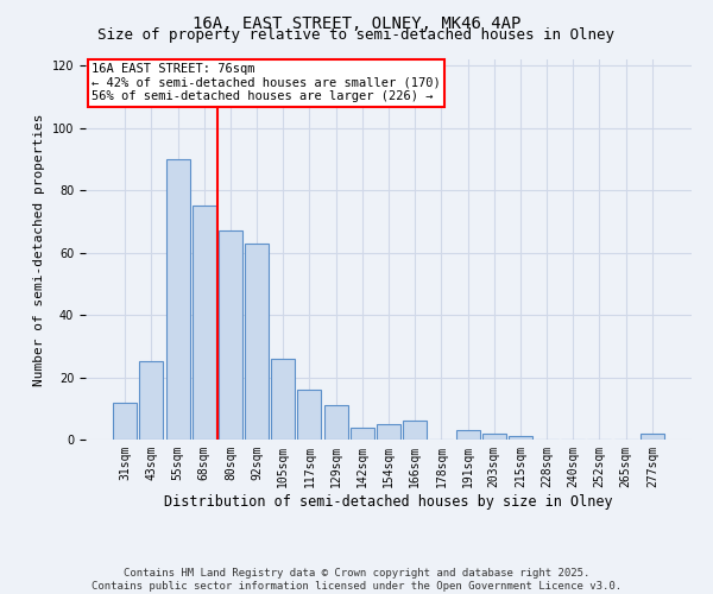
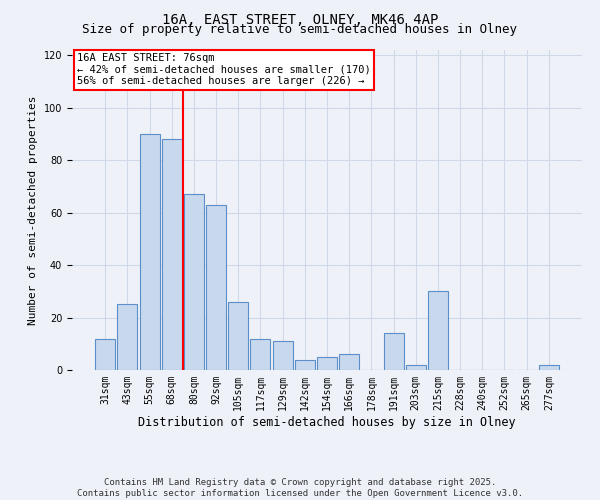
68sqm: 75 -> 88
117sqm: 16 -> 12
191sqm: 3 -> 14
215sqm: 1 -> 30
